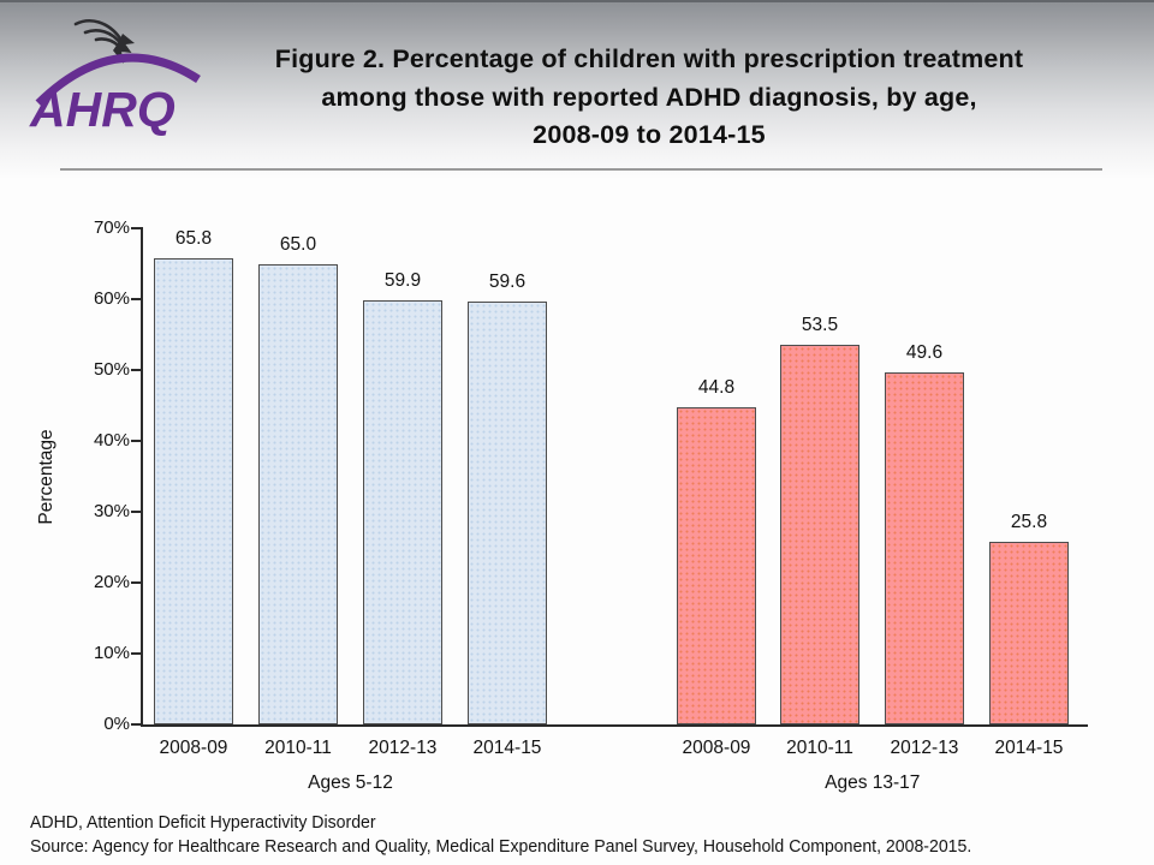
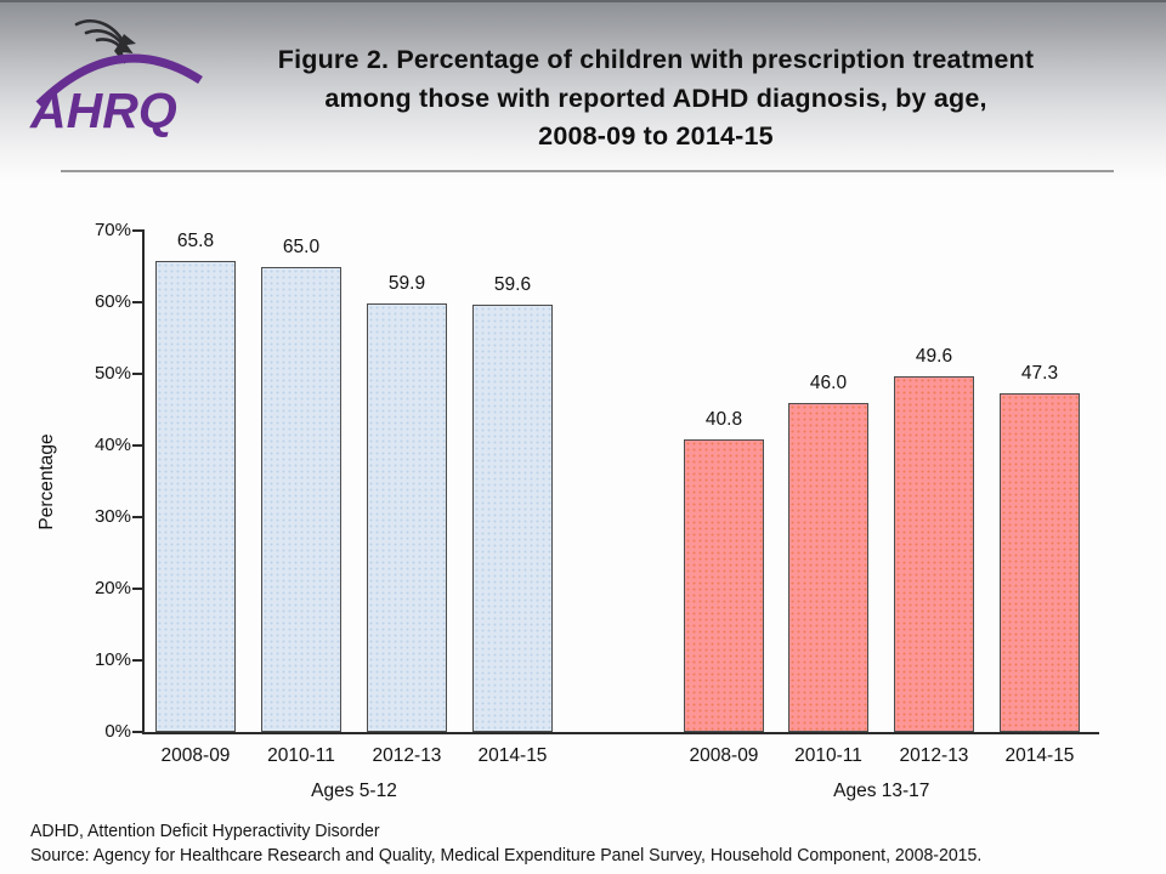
Ages 13-17/2008-09: 44.8 -> 40.8
Ages 13-17/2010-11: 53.5 -> 46.0
Ages 13-17/2014-15: 25.8 -> 47.3
